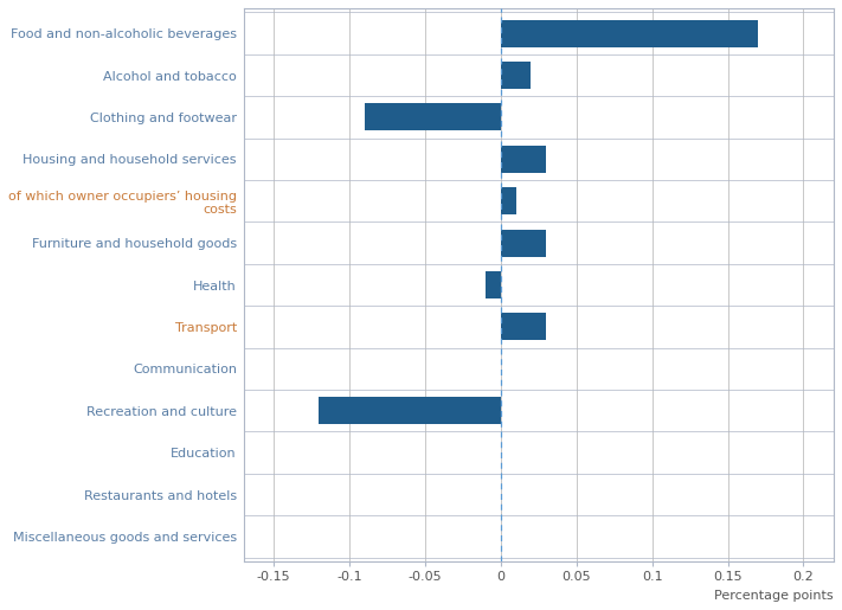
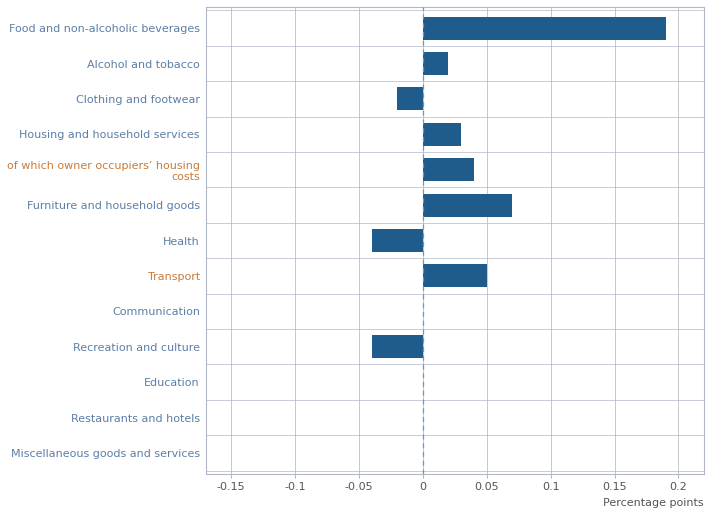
Food and non-alcoholic beverages: 0.17 -> 0.19
Clothing and footwear: -0.09 -> -0.02
of which owner occupiers’ housing costs: 0.01 -> 0.04
Furniture and household goods: 0.03 -> 0.07
Health: -0.01 -> -0.04
Transport: 0.03 -> 0.05
Recreation and culture: -0.12 -> -0.04
